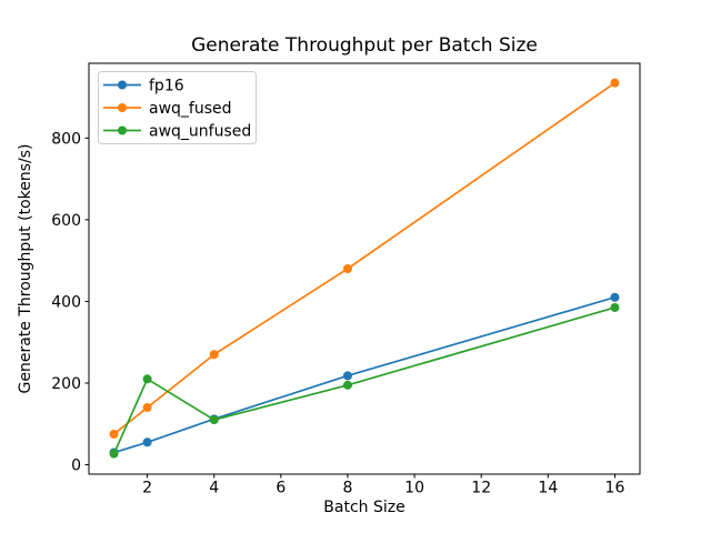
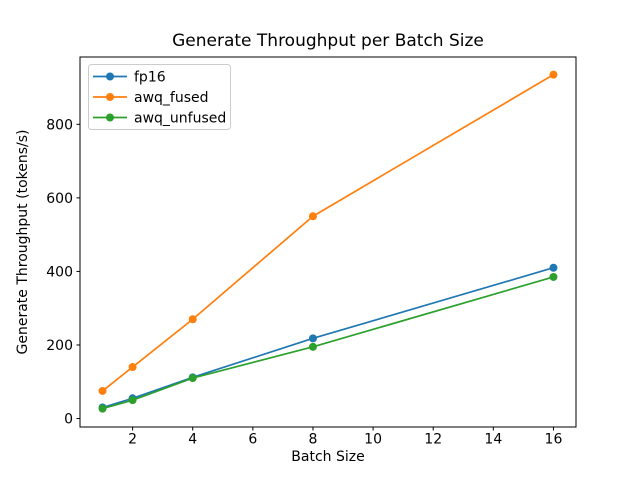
awq_unfused/2: 210 -> 50
awq_fused/8: 480 -> 550
